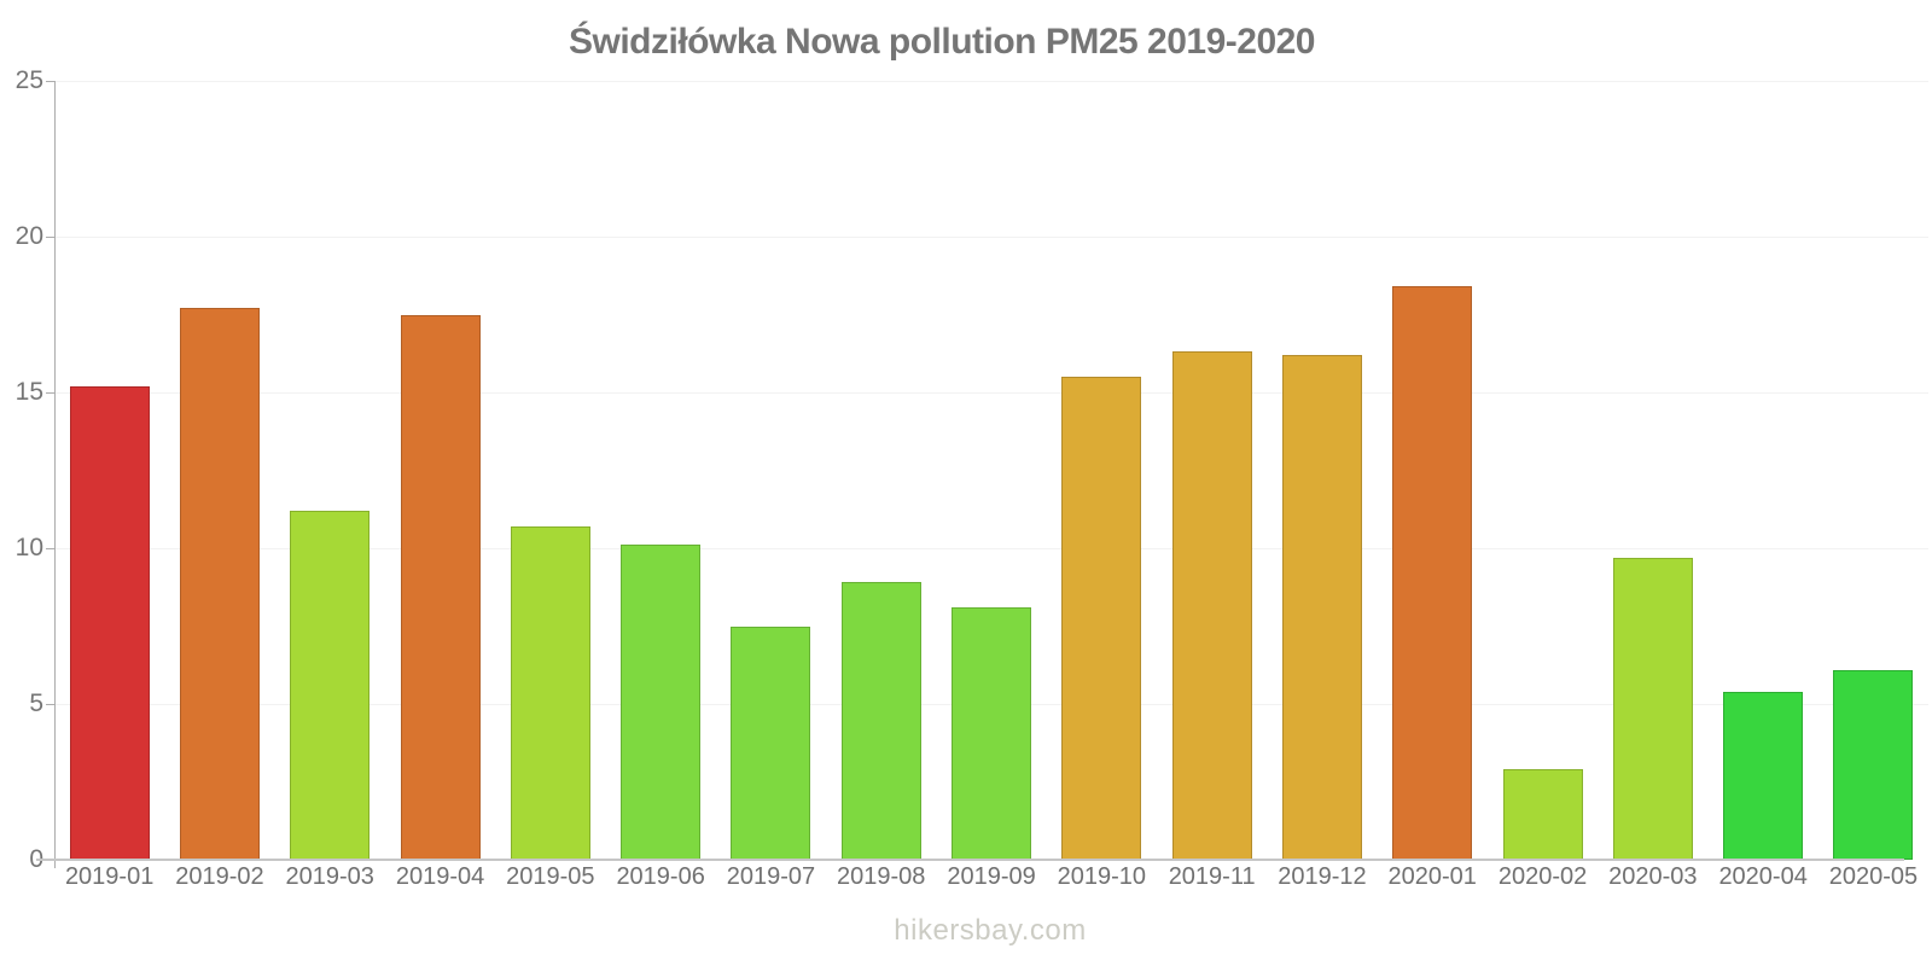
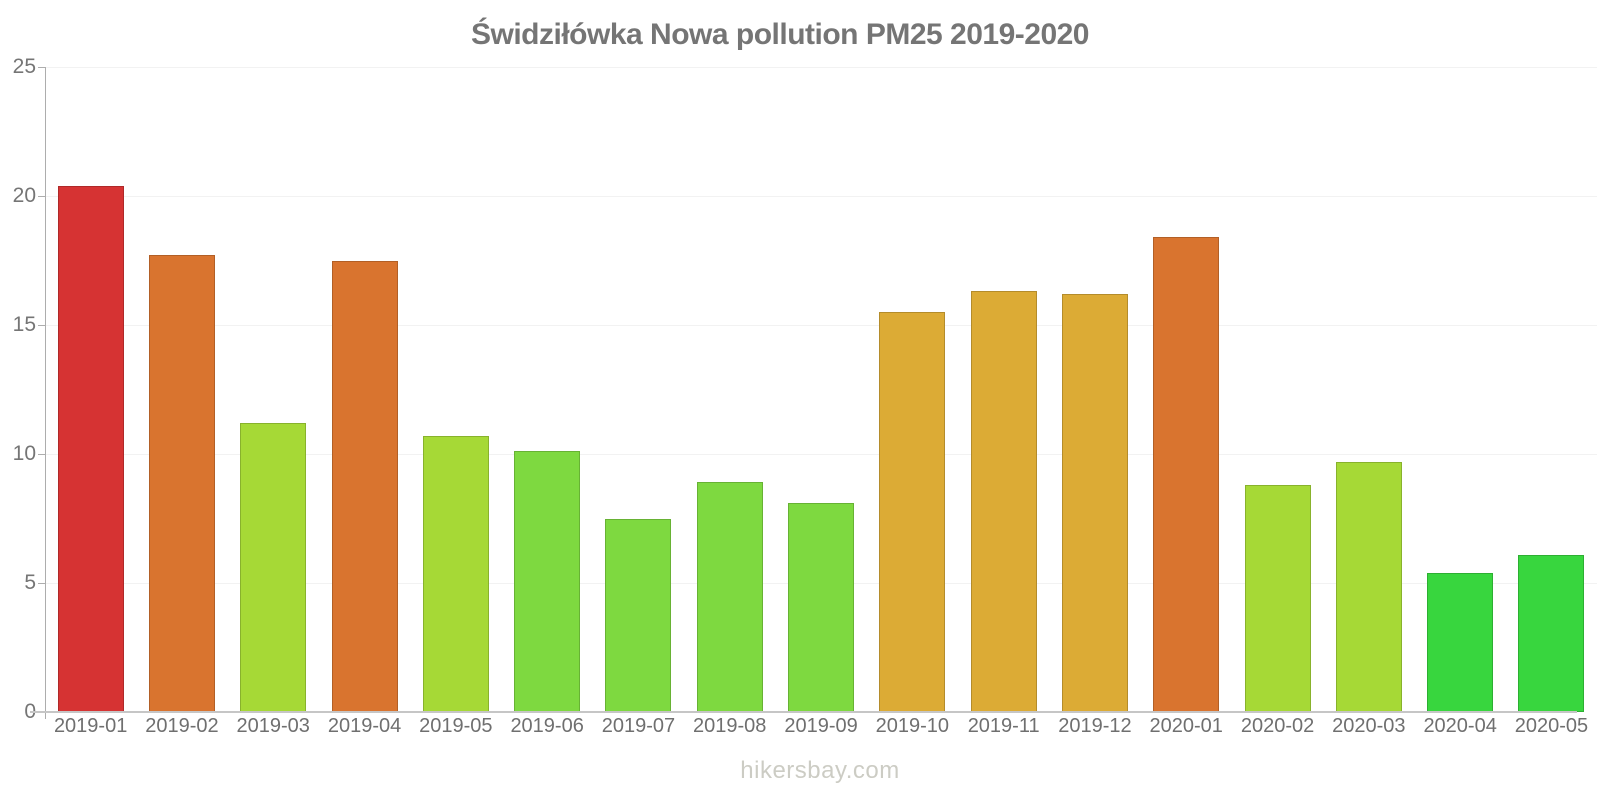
2019-01: 15.2 -> 20.4
2020-02: 2.9 -> 8.8
